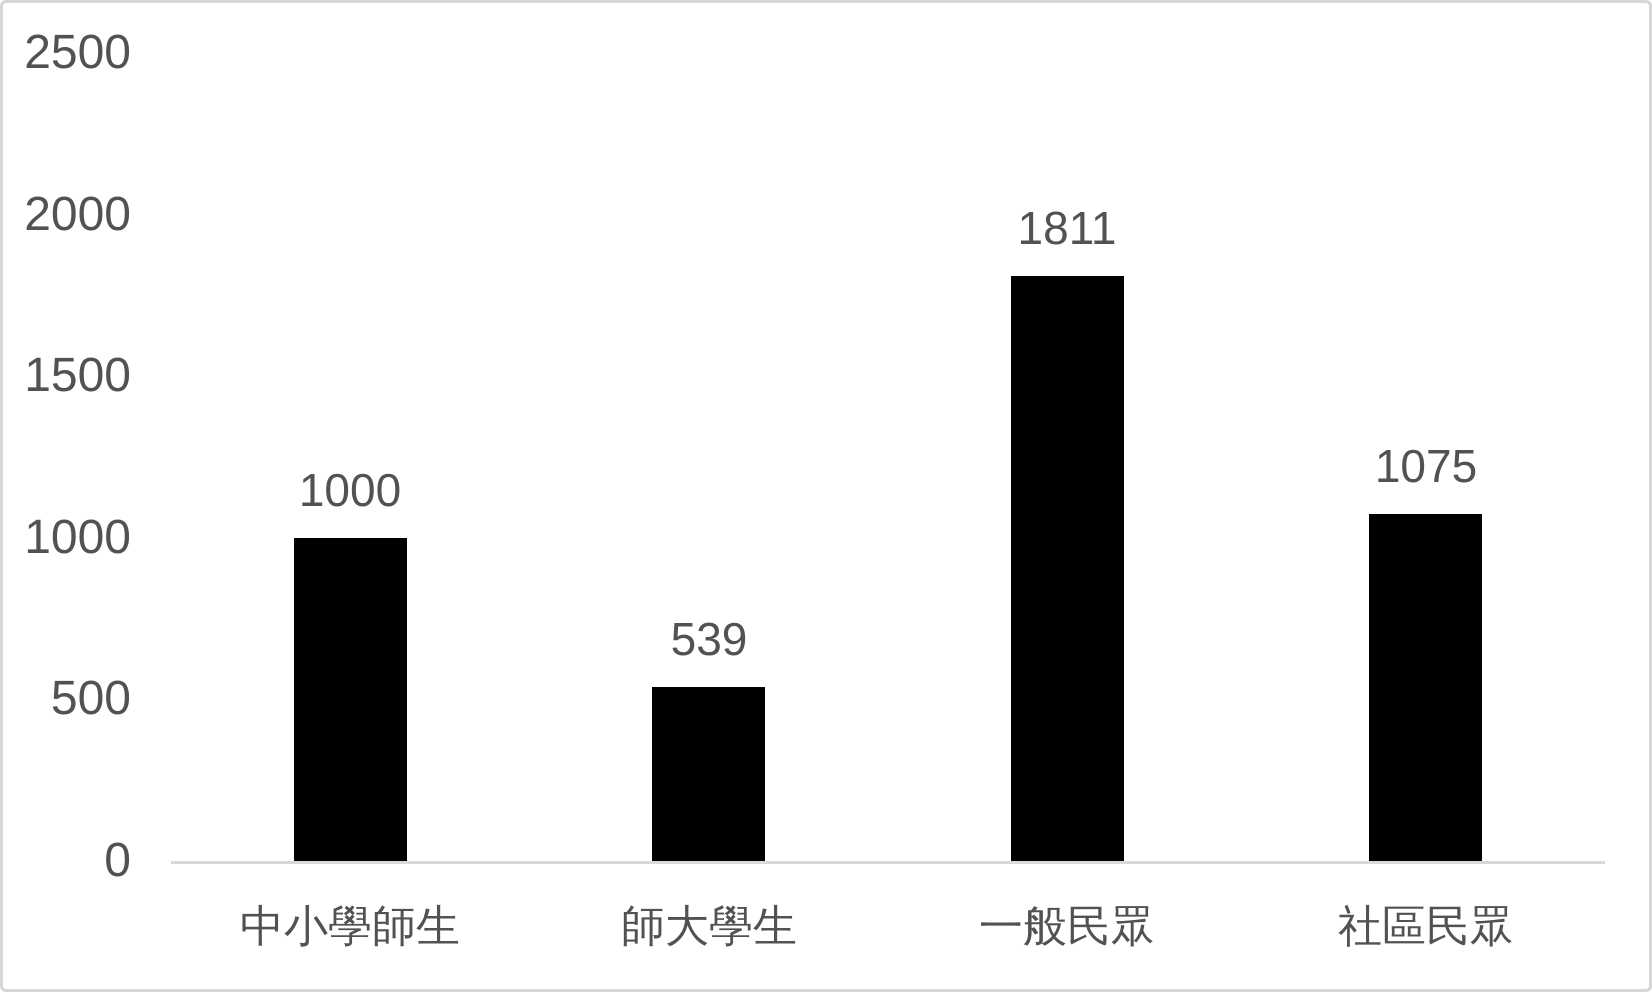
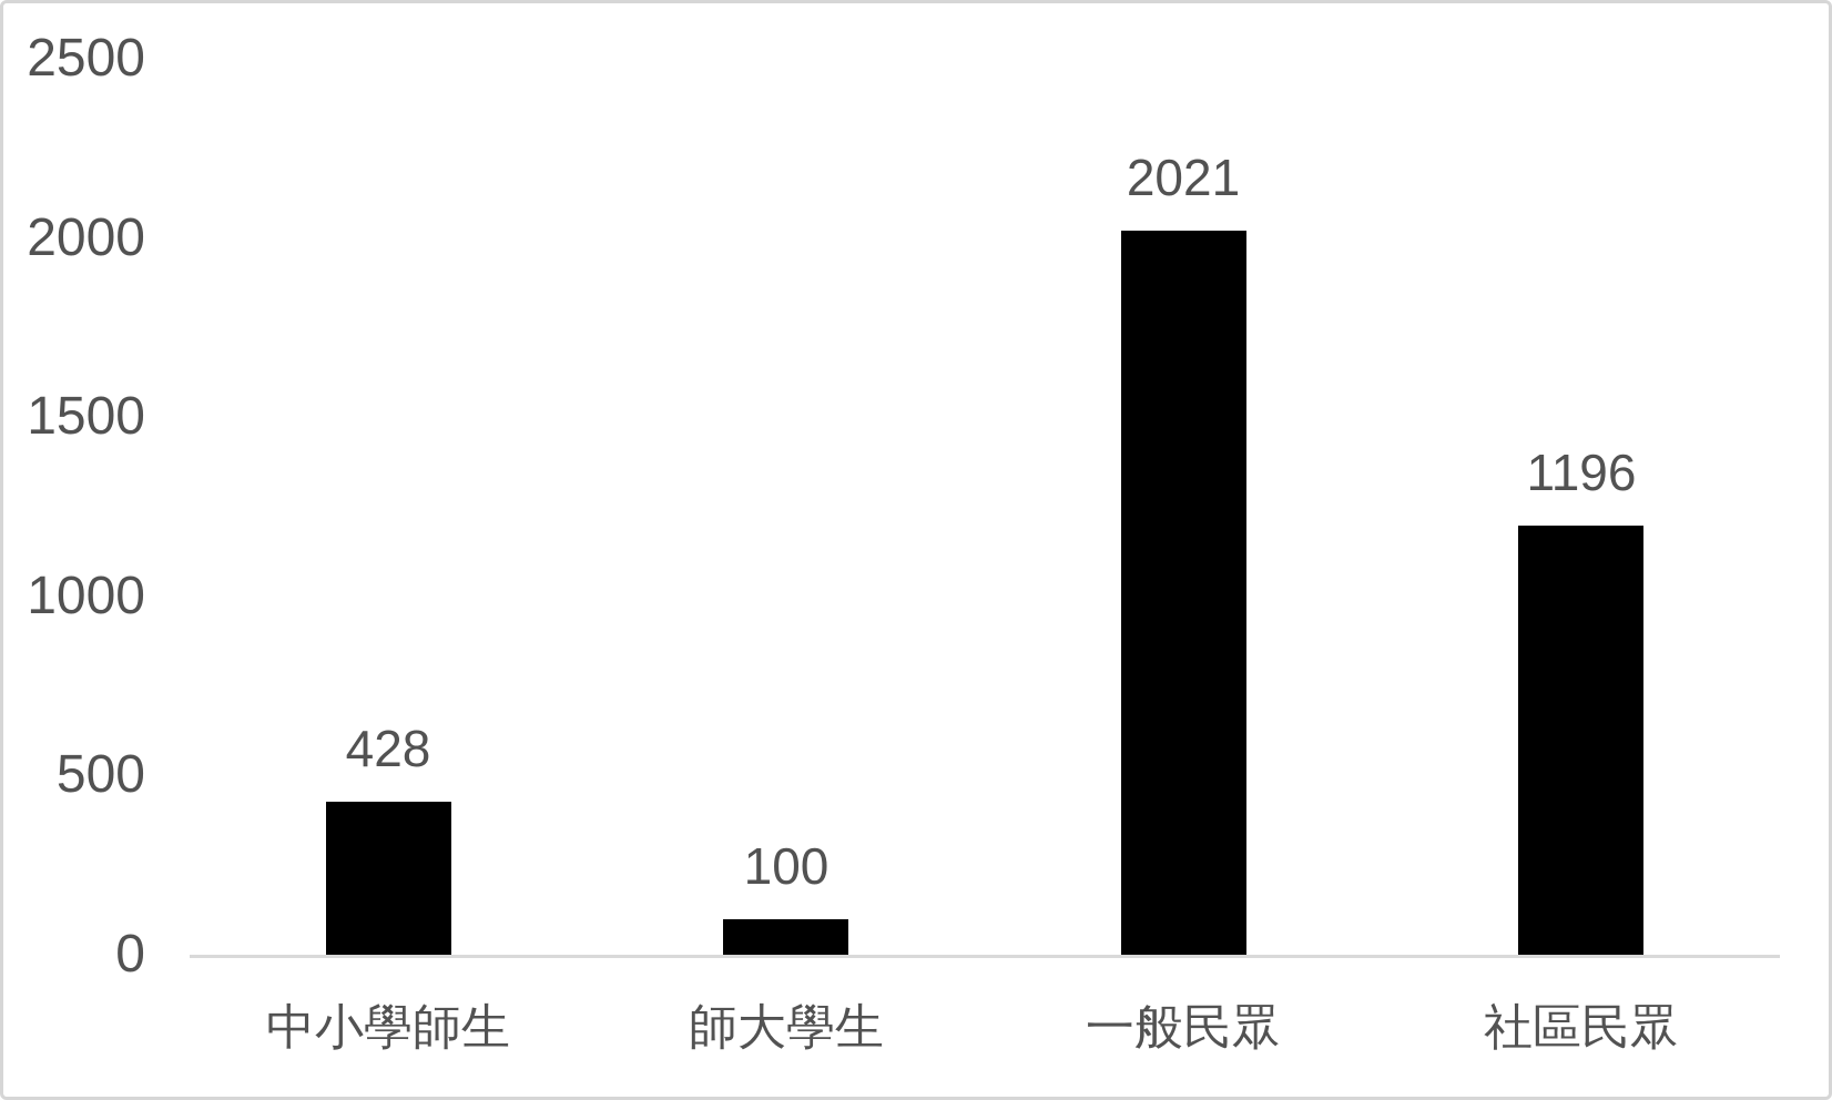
中小學師生: 1000 -> 428
師大學生: 539 -> 100
一般民眾: 1811 -> 2021
社區民眾: 1075 -> 1196
